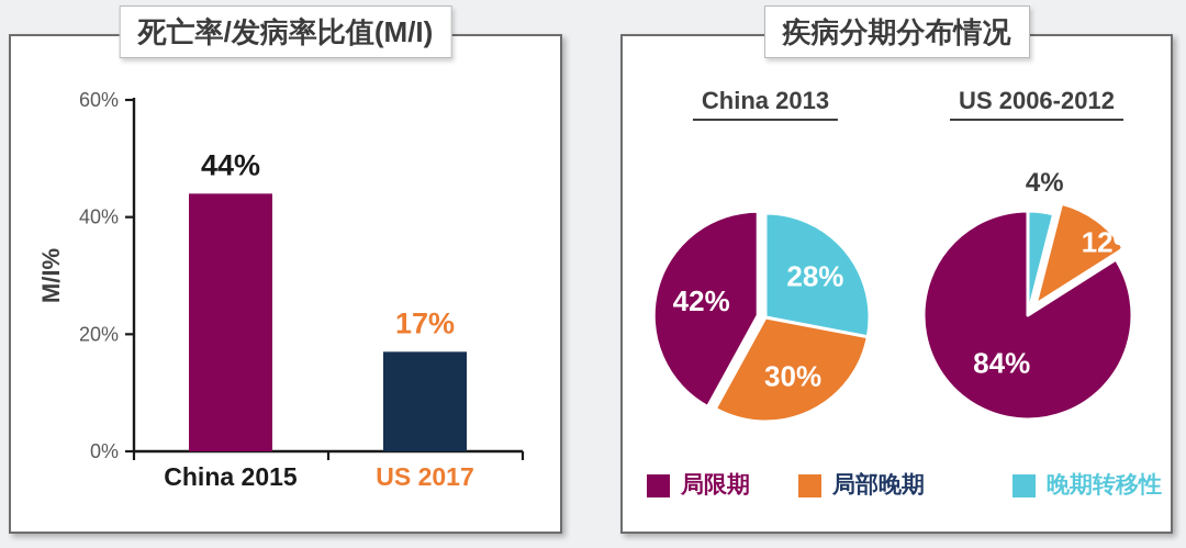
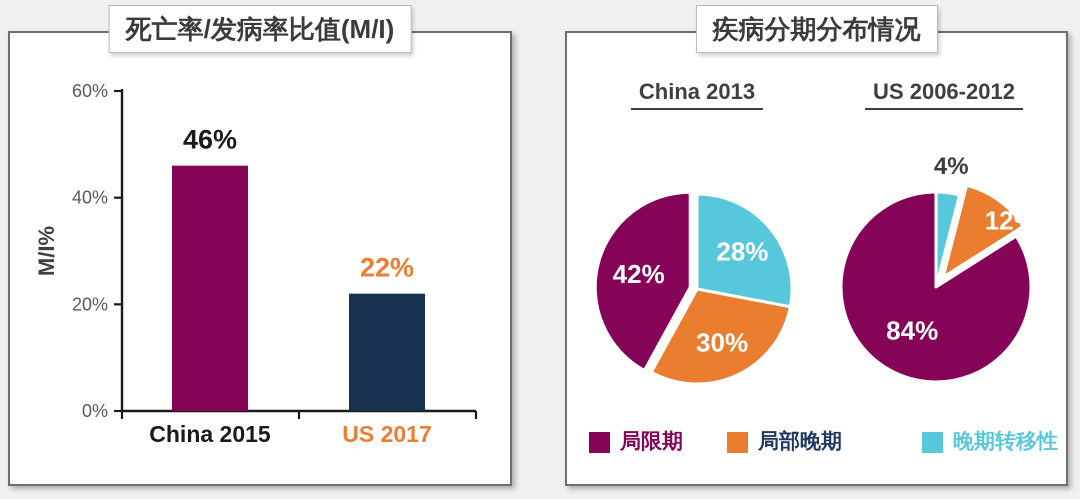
死亡率/发病率比值(M/I)/China 2015: 44% -> 46%
死亡率/发病率比值(M/I)/US 2017: 17% -> 22%
